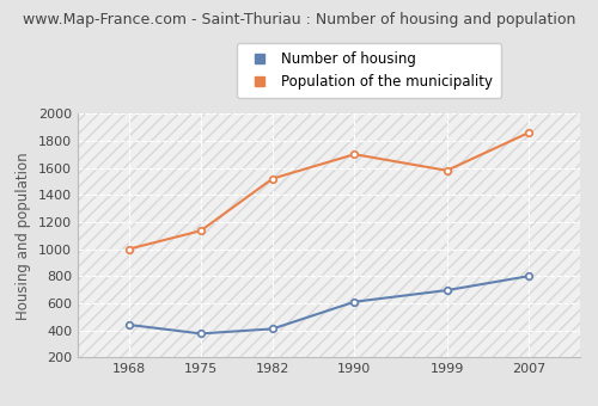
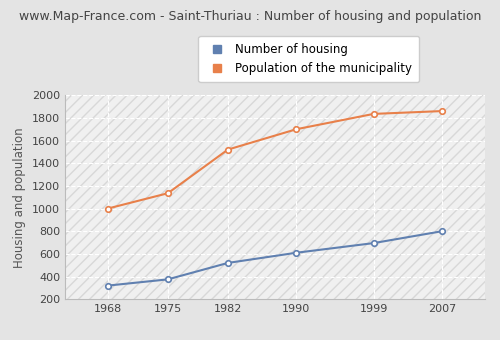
Number of housing/1968: 440 -> 320
Number of housing/1982: 410 -> 520
Population of the municipality/1999: 1580 -> 1840
